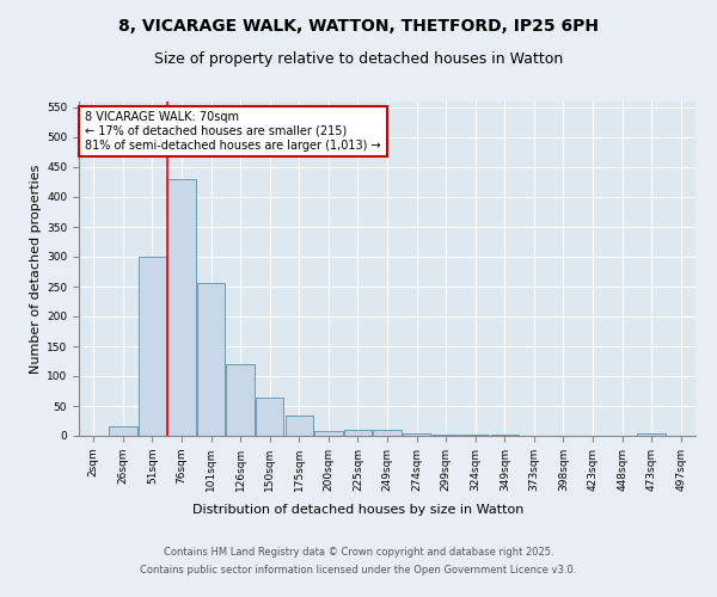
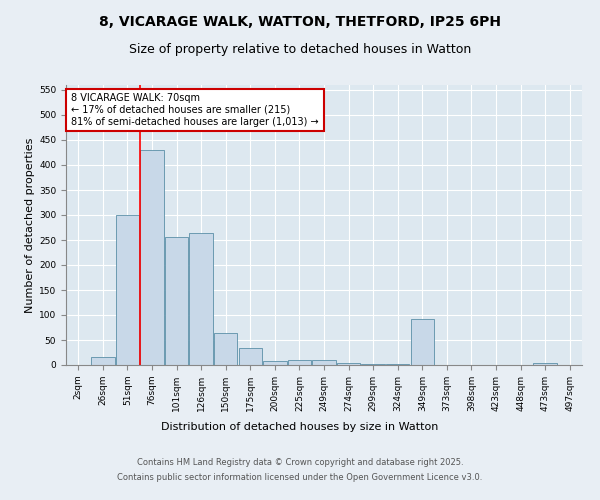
126sqm: 120 -> 264
349sqm: 2 -> 92
